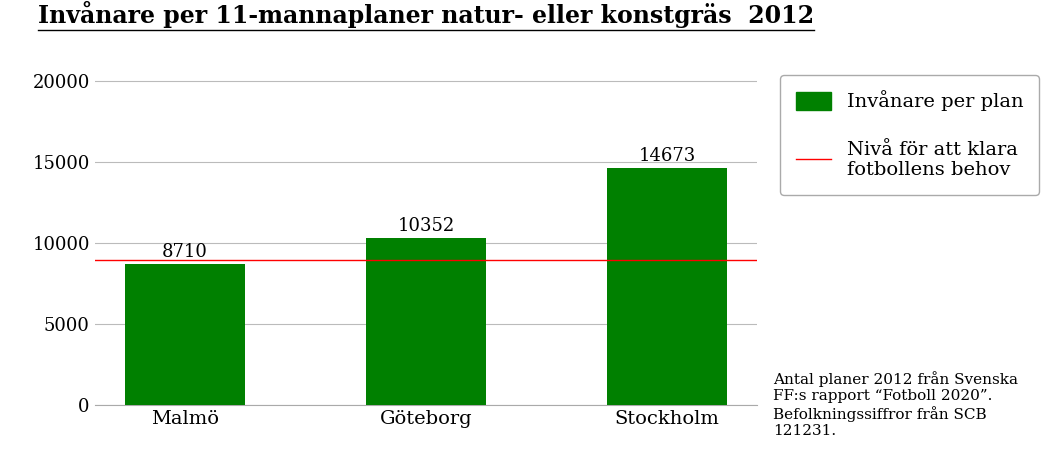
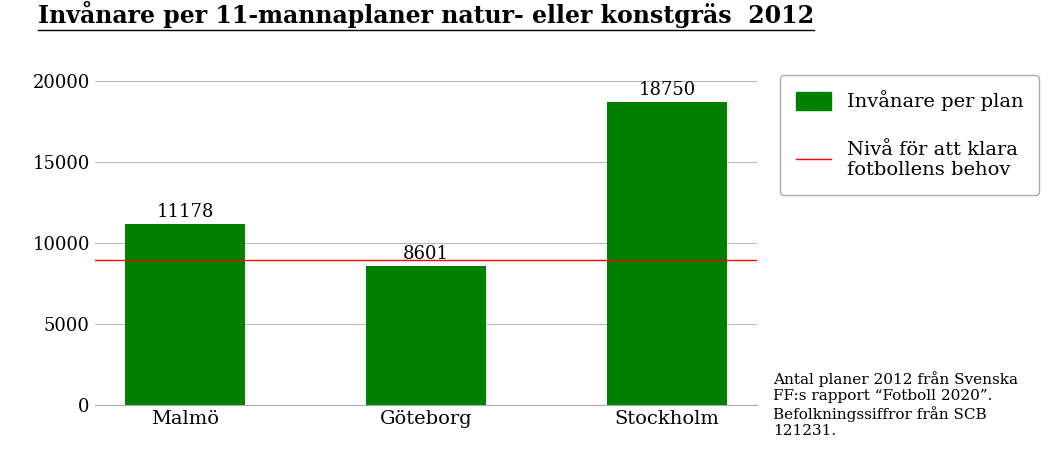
Malmö: 8710 -> 11178
Göteborg: 10352 -> 8601
Stockholm: 14673 -> 18750
